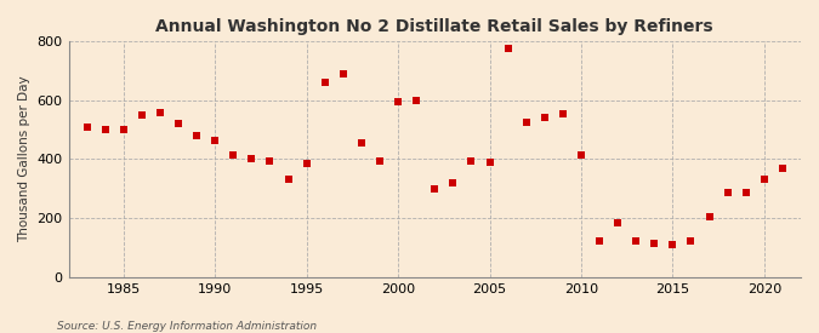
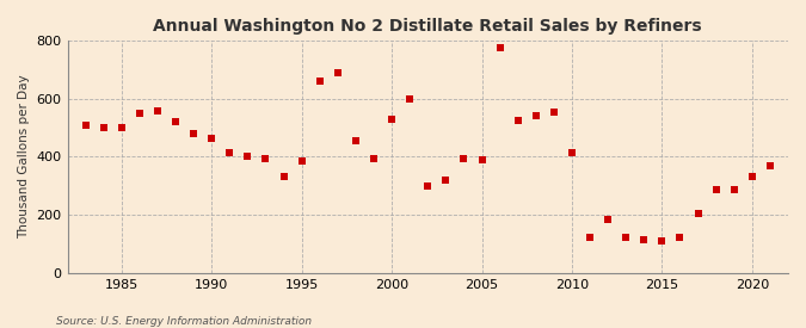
2000: 595 -> 530
